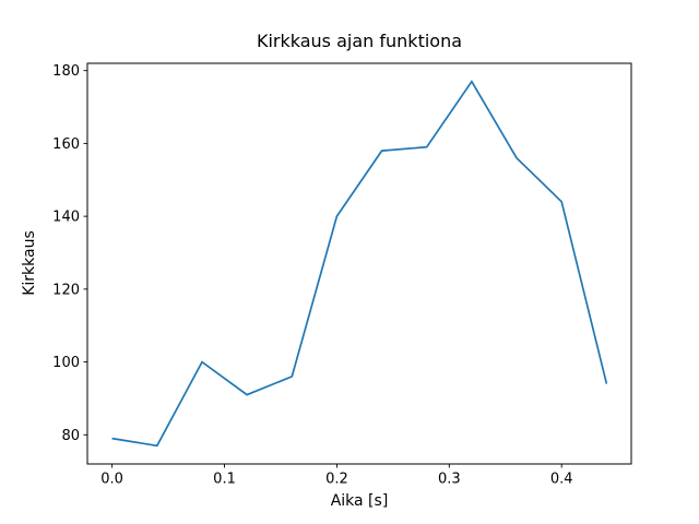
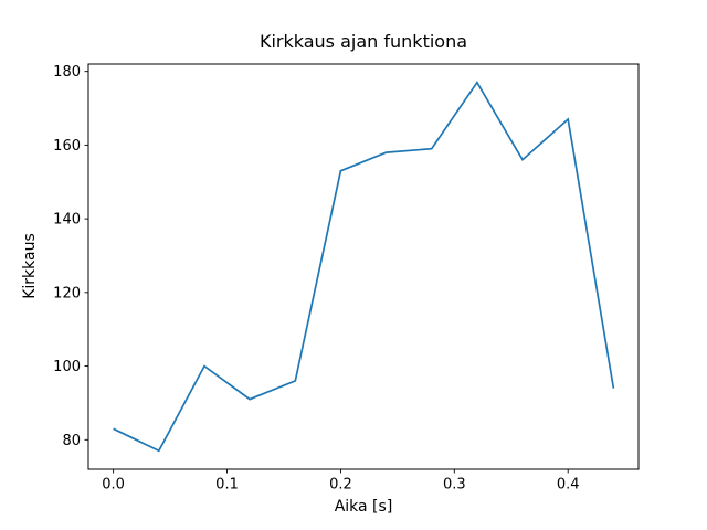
0.0: 79 -> 83
0.2: 140 -> 153
0.4: 144 -> 167
